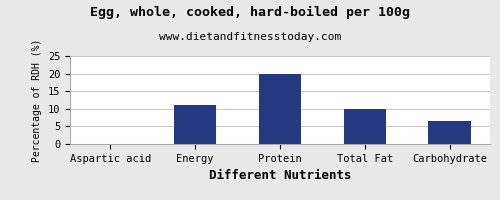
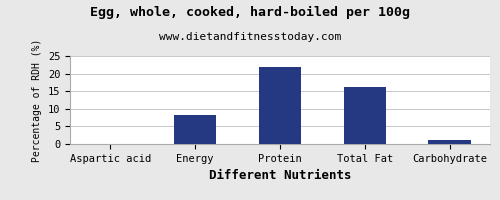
Energy: 11.0 -> 8.1
Protein: 20.0 -> 22.0
Total Fat: 10.0 -> 16.1
Carbohydrate: 6.5 -> 1.0
